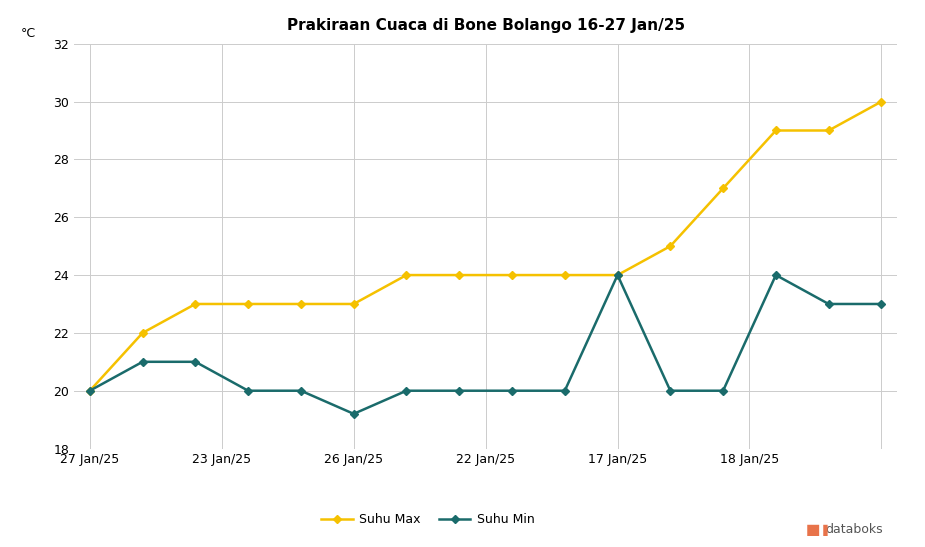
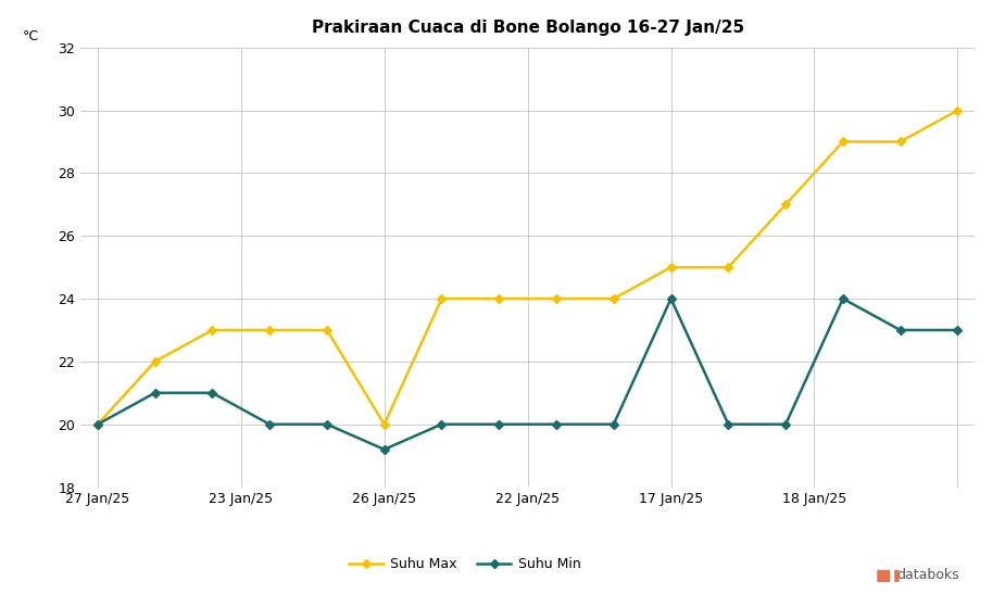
Suhu Max/26 Jan/25: 23 -> 20
Suhu Max/17 Jan/25: 24 -> 25
